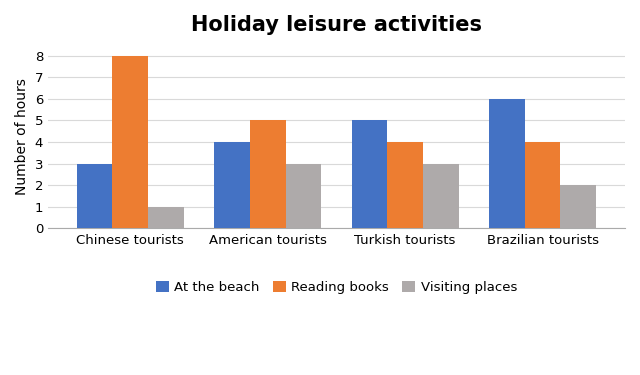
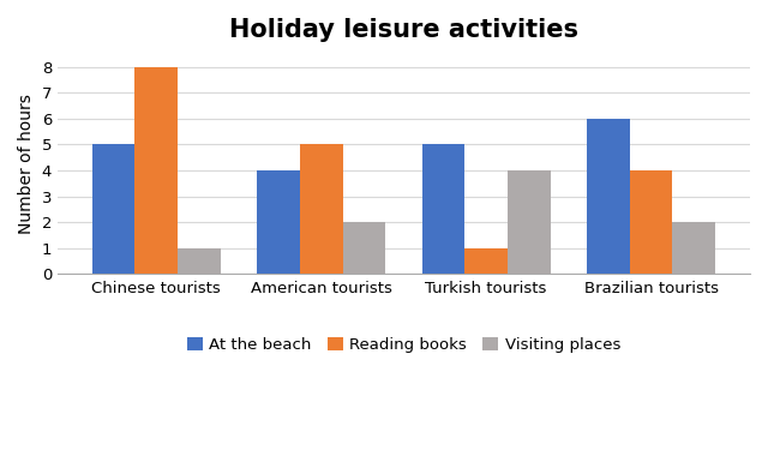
At the beach/Chinese tourists: 3 -> 5
Visiting places/American tourists: 3 -> 2
Reading books/Turkish tourists: 4 -> 1
Visiting places/Turkish tourists: 3 -> 4
